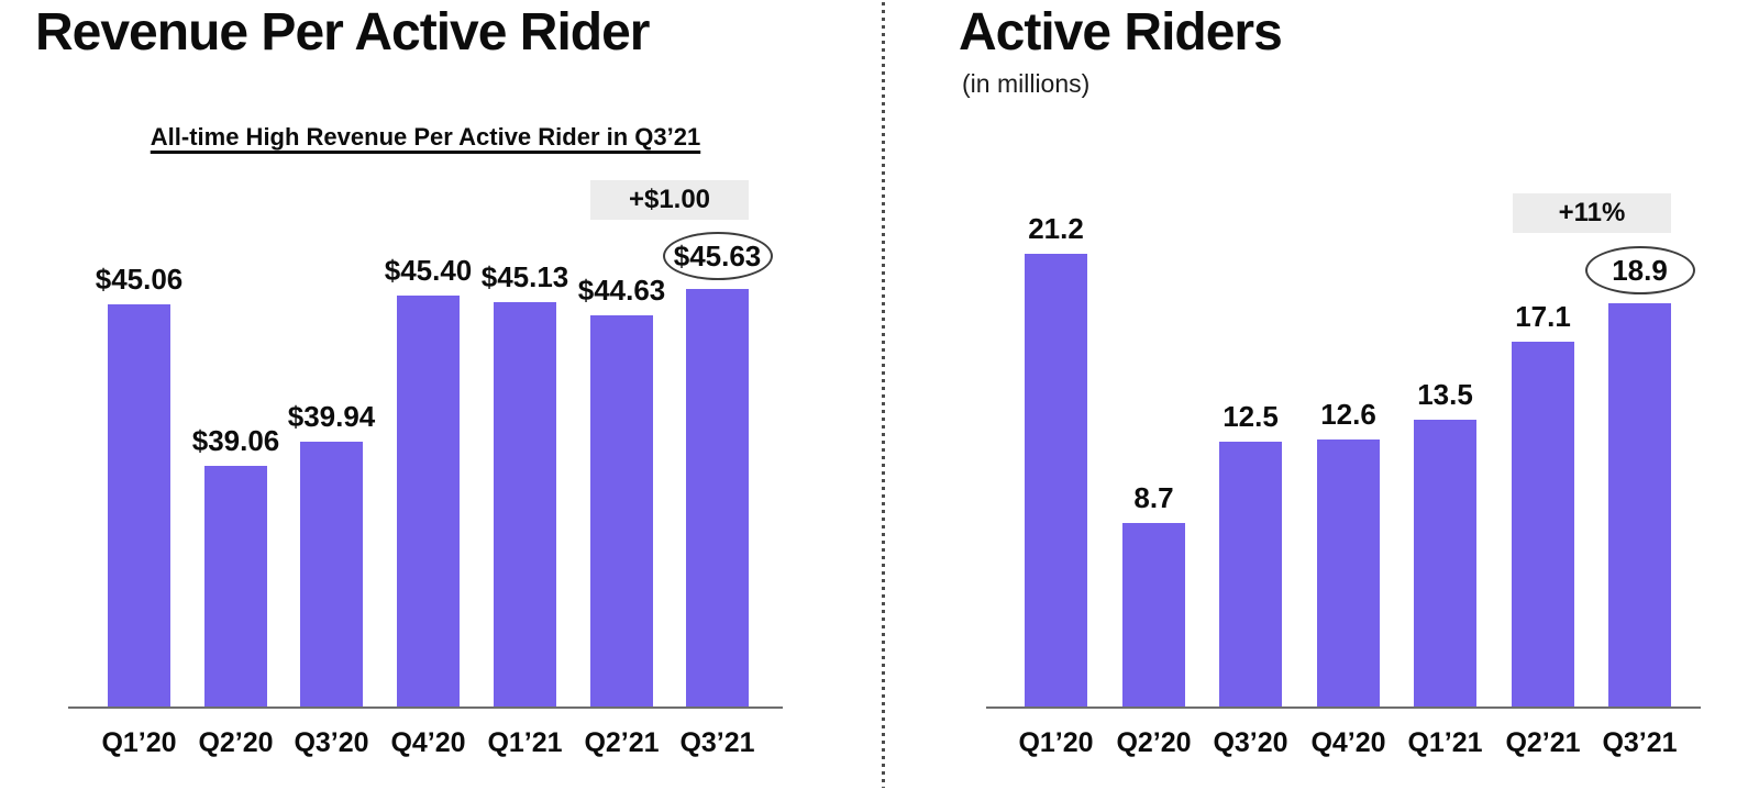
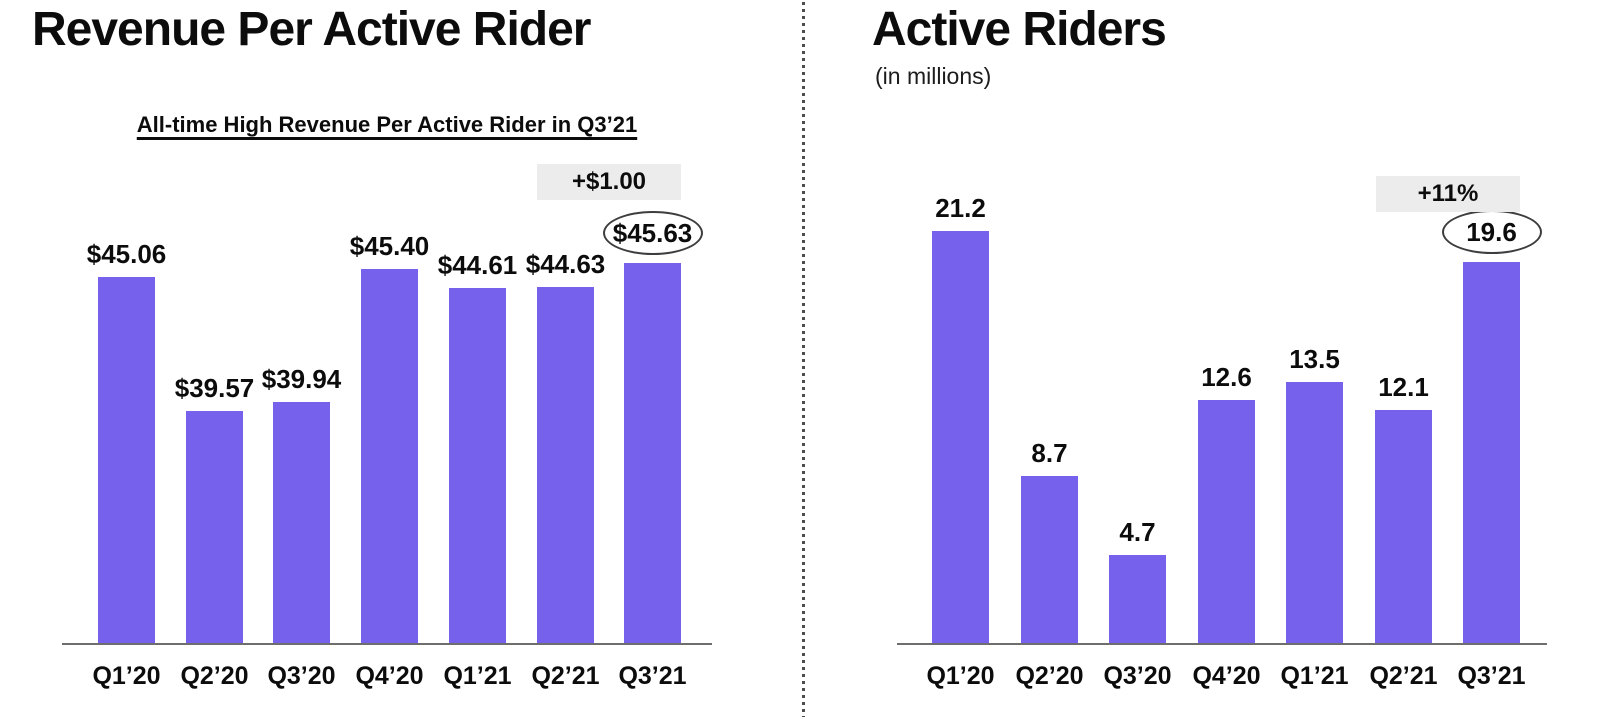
Revenue Per Active Rider/Q2’20: $39.06 -> $39.57
Revenue Per Active Rider/Q1’21: $45.13 -> $44.61
Active Riders/Q3’20: 12.5 -> 4.7
Active Riders/Q2’21: 17.1 -> 12.1
Active Riders/Q3’21: 18.9 -> 19.6
